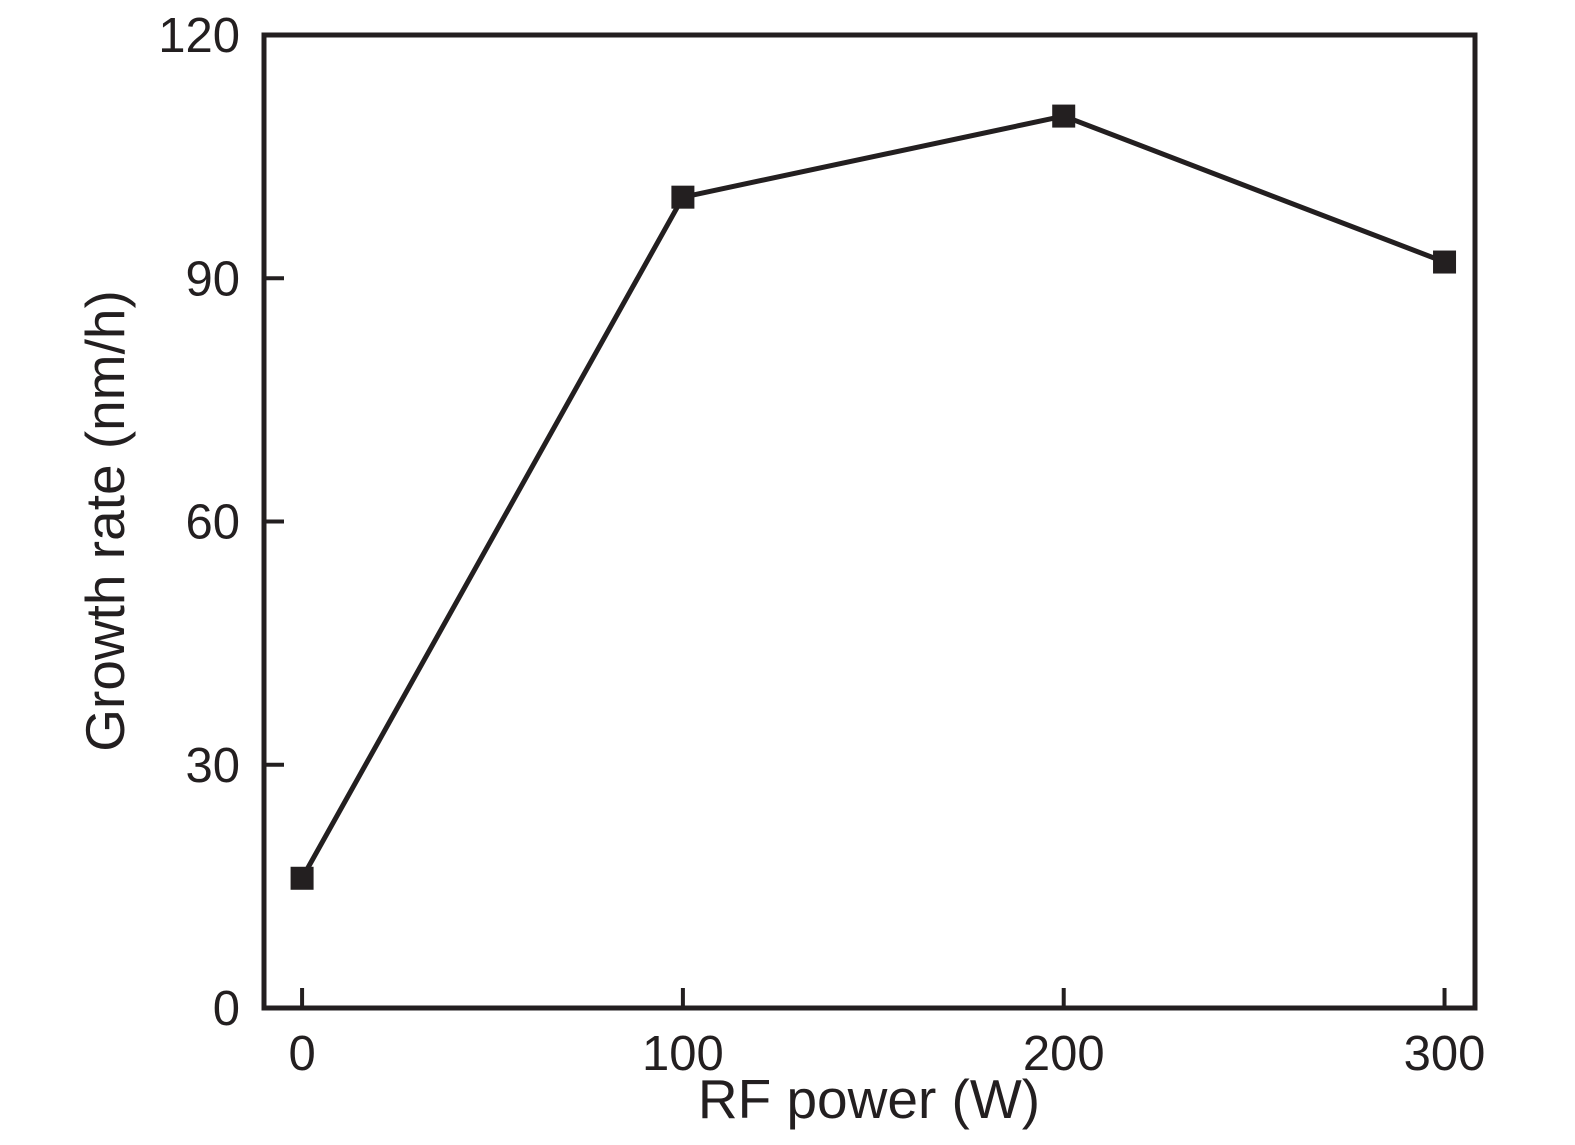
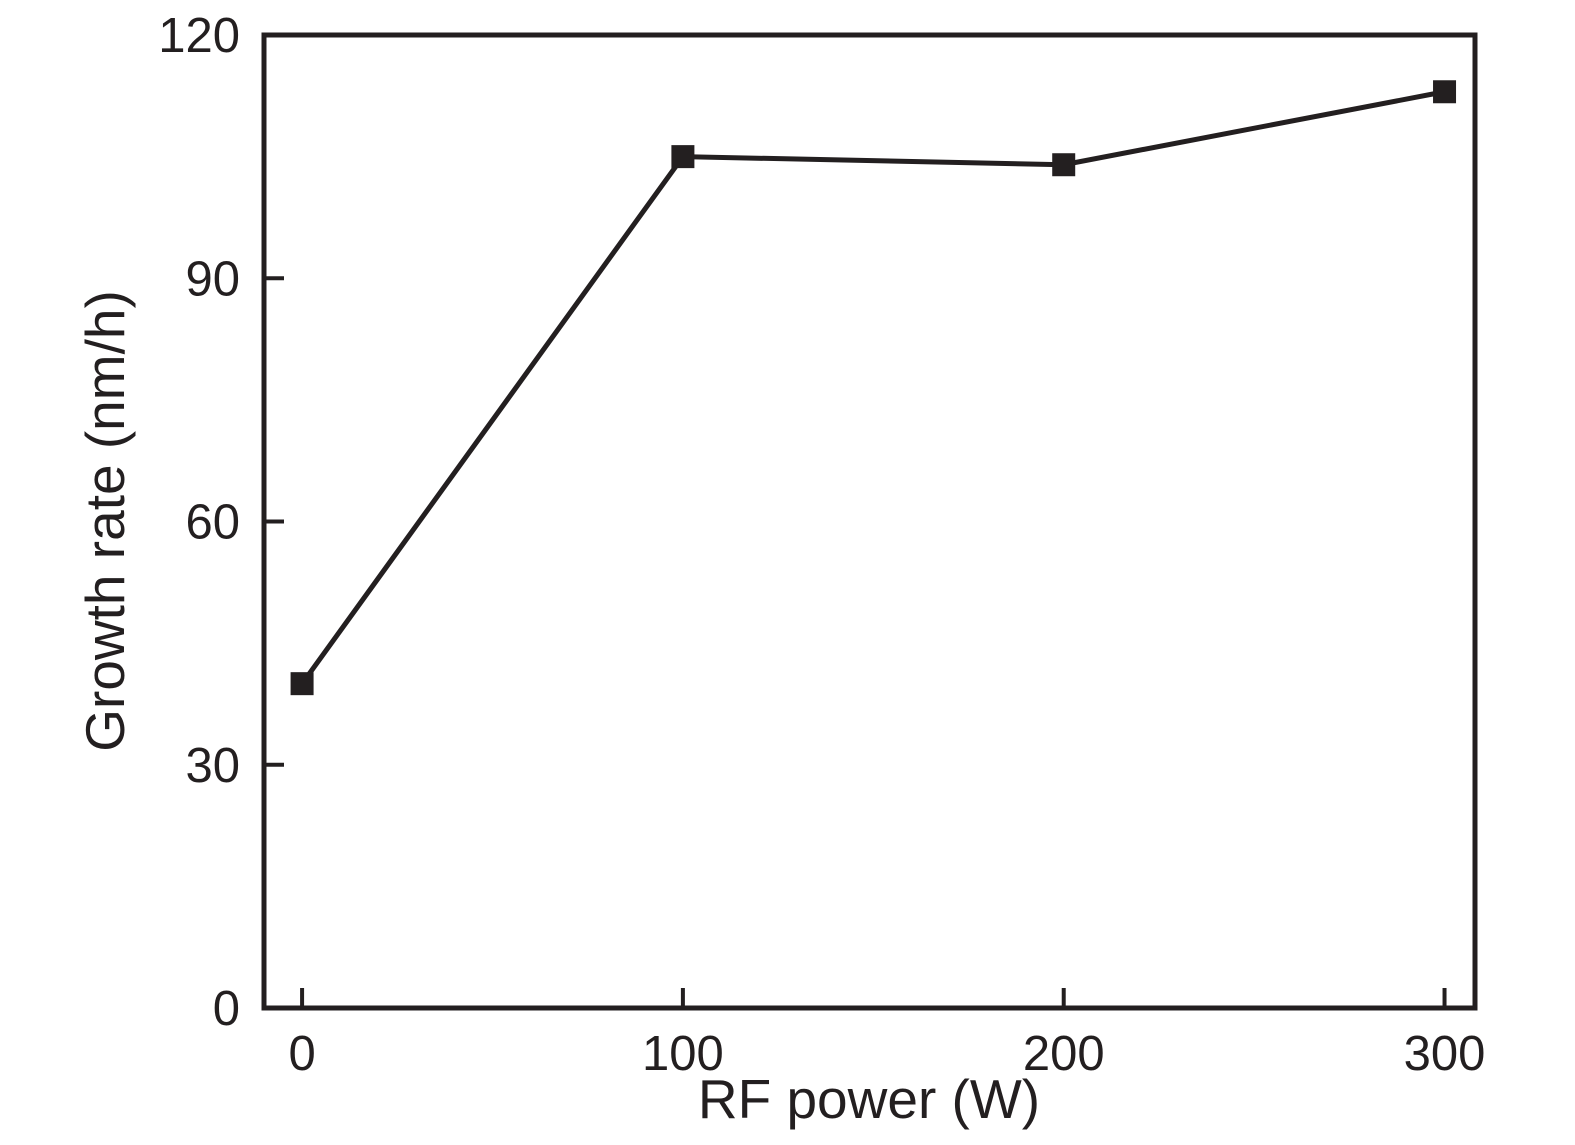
0: 16 -> 40
100: 100 -> 105
200: 110 -> 104
300: 92 -> 113
